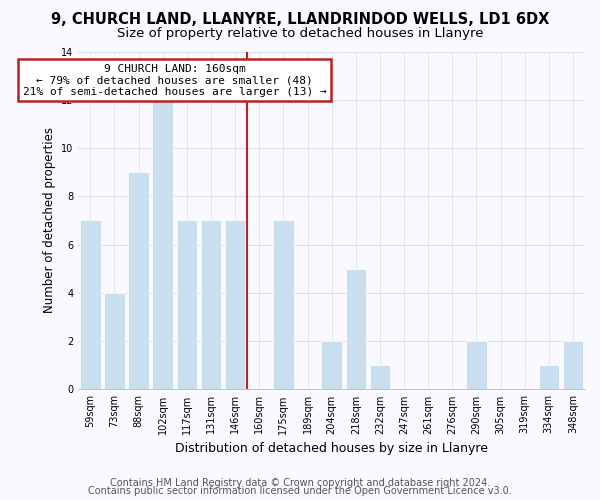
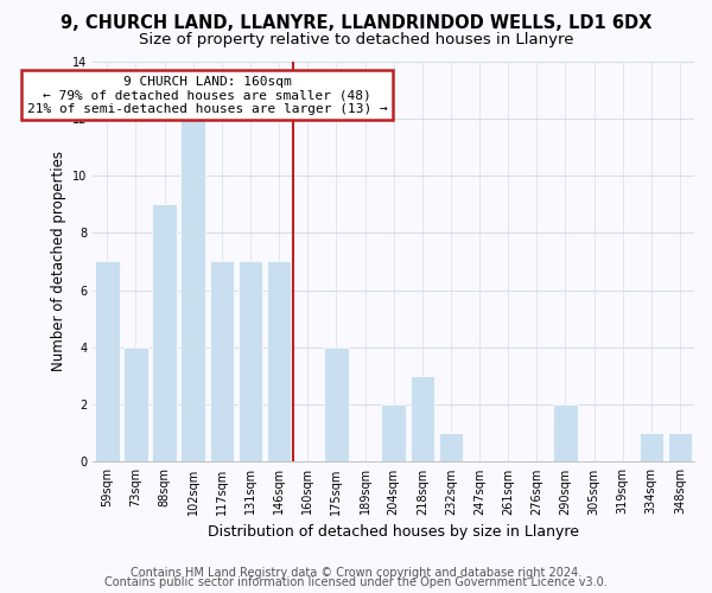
175sqm: 7 -> 4
218sqm: 5 -> 3
348sqm: 2 -> 1
